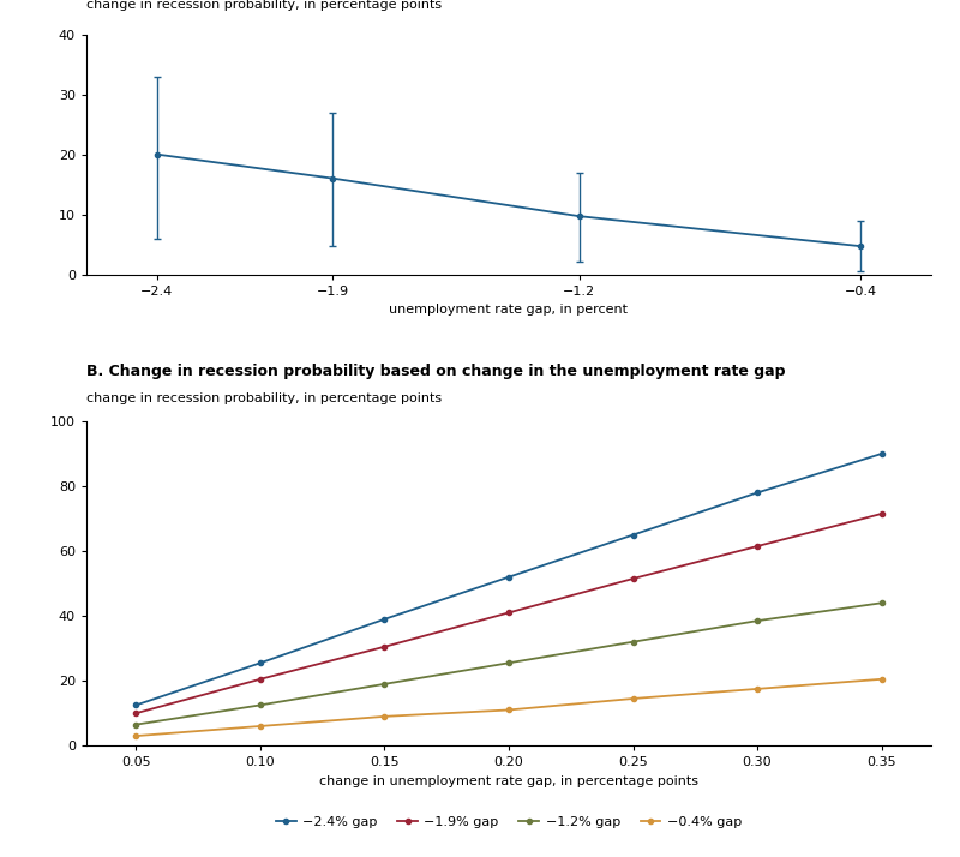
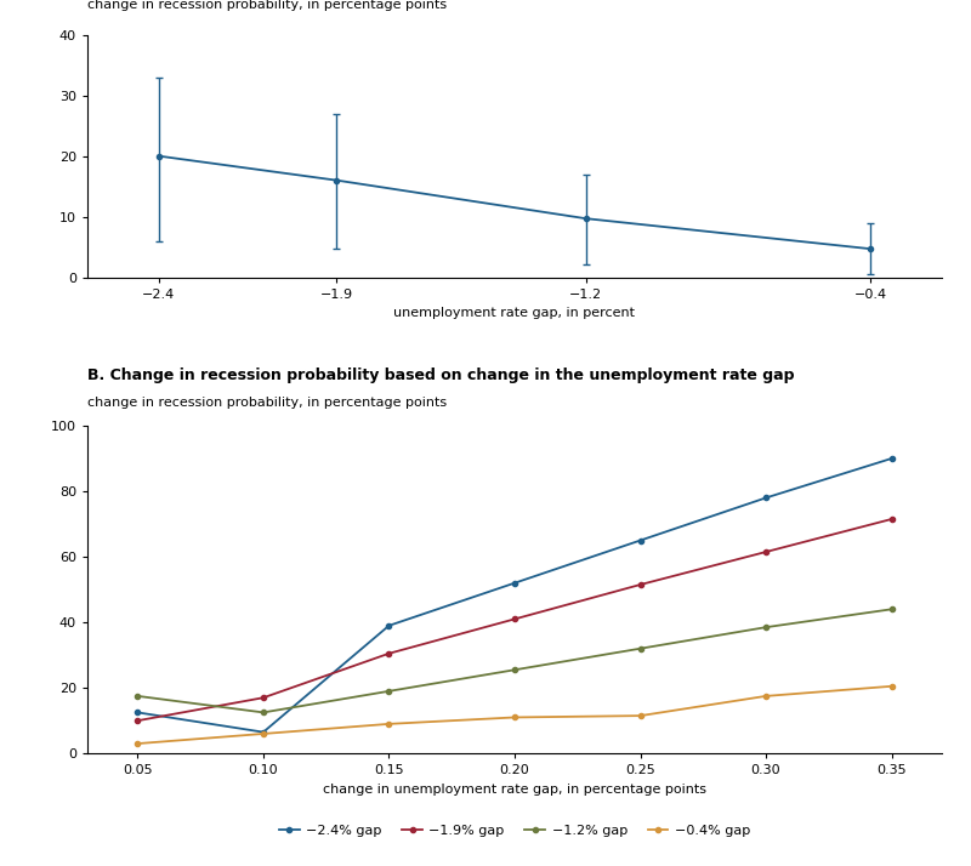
−1.2% gap/0.05: 6.5 -> 17.5
−2.4% gap/0.10: 25.5 -> 6.5
−1.9% gap/0.10: 20.5 -> 17.0
−0.4% gap/0.25: 14.5 -> 11.5
